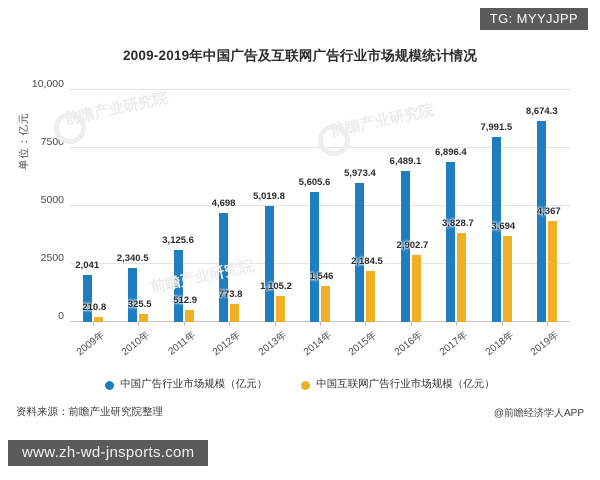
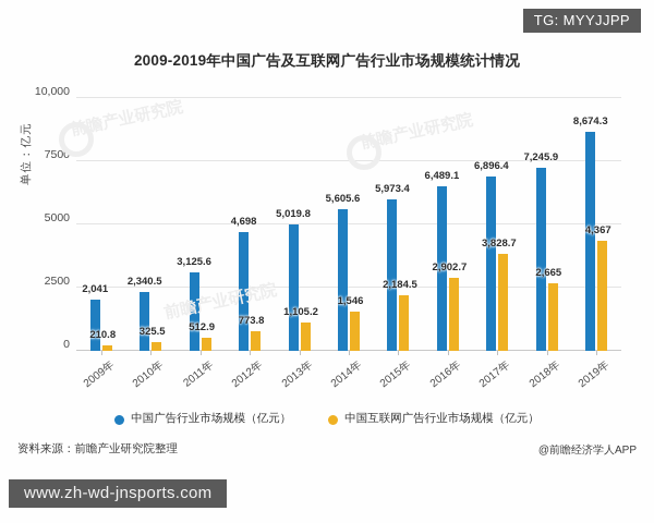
中国广告行业市场规模（亿元）/2018年: 7,991.5 -> 7,245.9
中国互联网广告行业市场规模（亿元）/2018年: 3,694 -> 2,665
